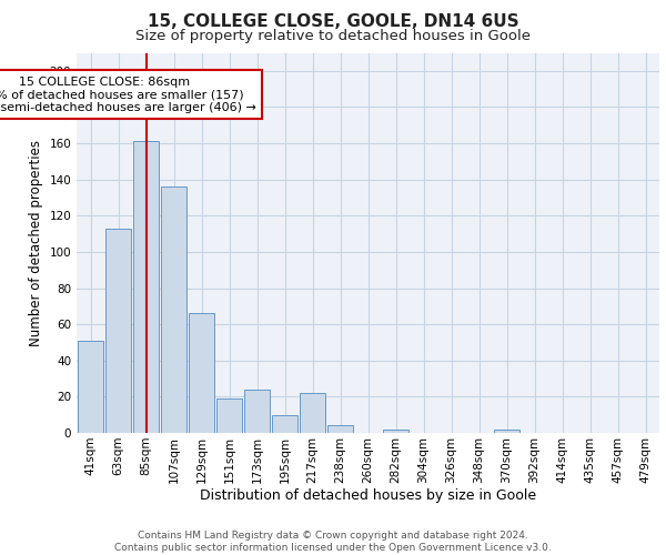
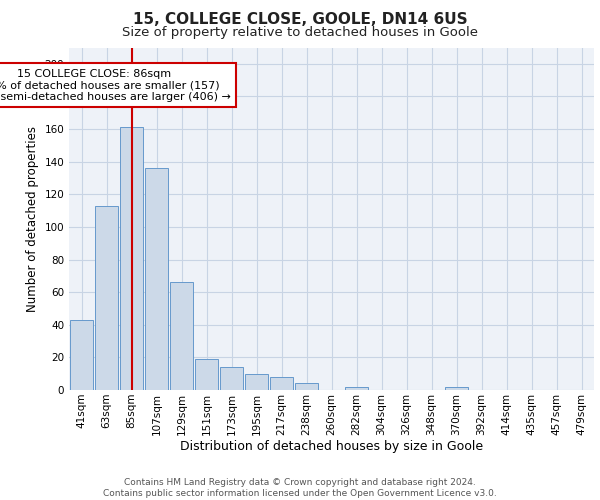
41sqm: 51 -> 43
173sqm: 24 -> 14
217sqm: 22 -> 8
